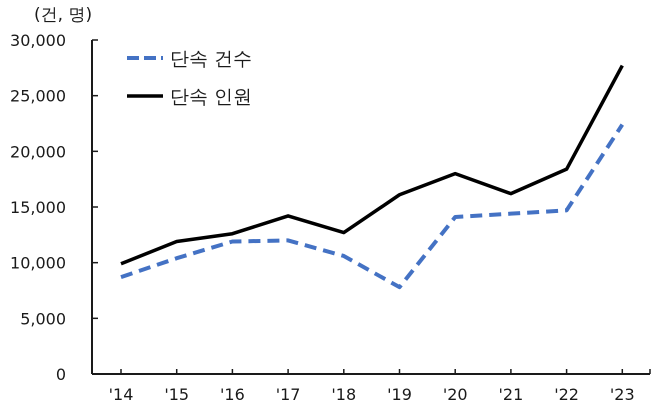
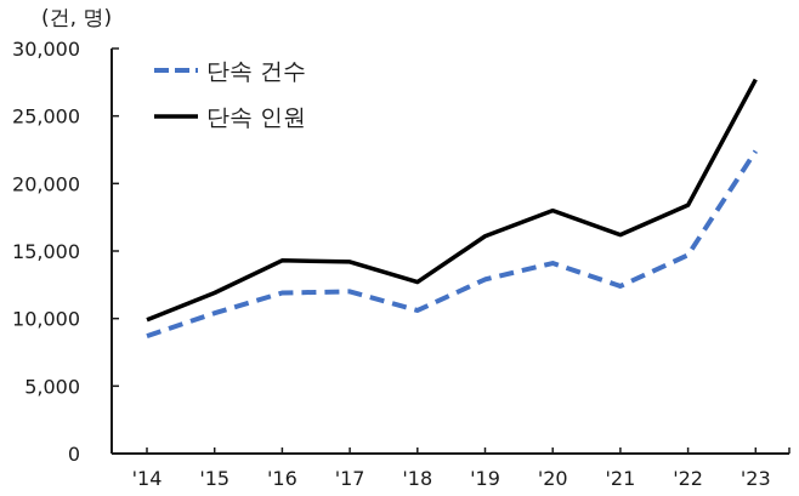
단속 인원/'16: 12600 -> 14300
단속 건수/'19: 7800 -> 12900
단속 건수/'21: 14400 -> 12400
